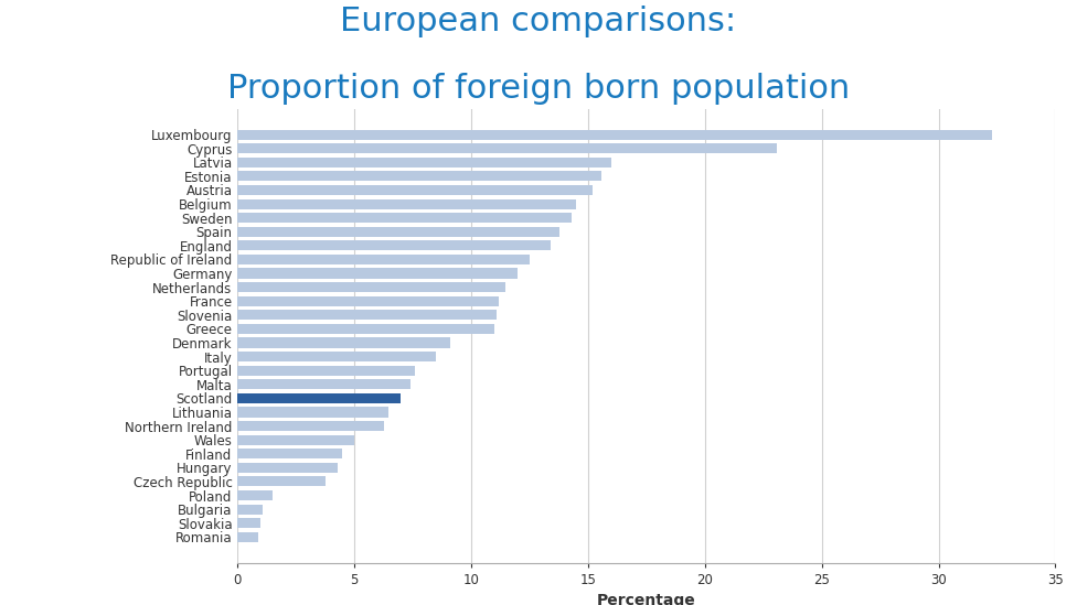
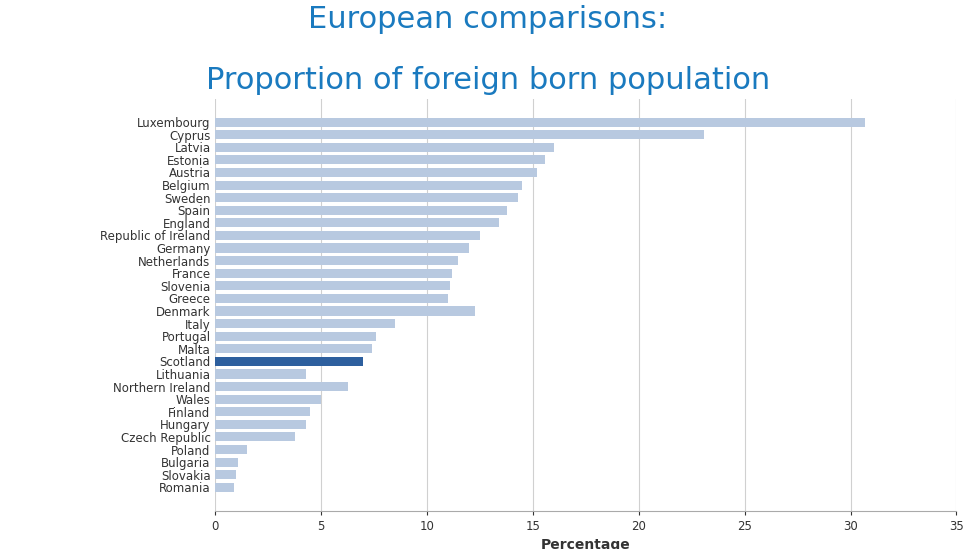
Luxembourg: 32.3 -> 30.7
Denmark: 9.1 -> 12.3
Lithuania: 6.5 -> 4.3
